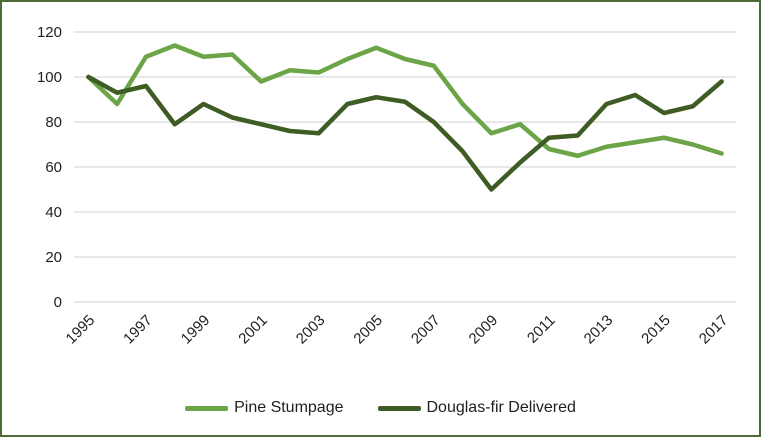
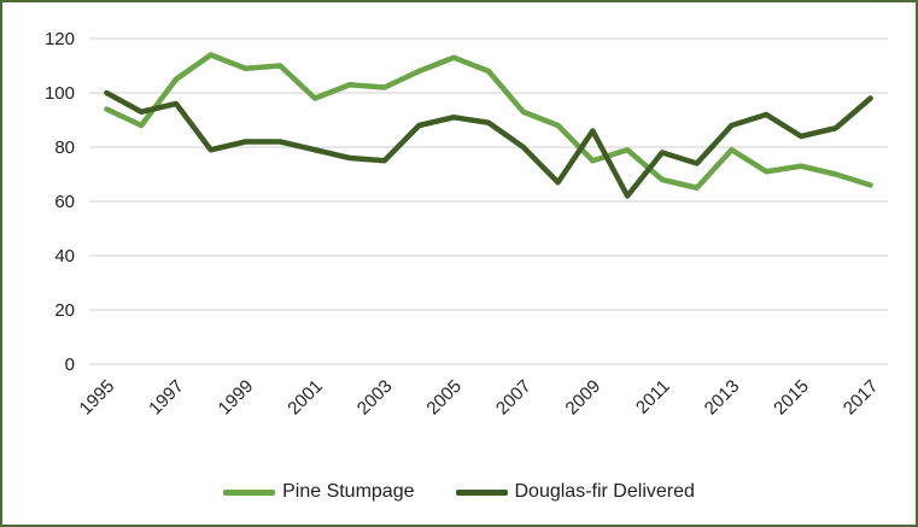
Pine Stumpage/1995: 100 -> 94
Pine Stumpage/1997: 109 -> 105
Douglas-fir Delivered/1999: 88 -> 82
Pine Stumpage/2007: 105 -> 93
Douglas-fir Delivered/2009: 50 -> 86
Douglas-fir Delivered/2011: 73 -> 78
Pine Stumpage/2013: 69 -> 79
